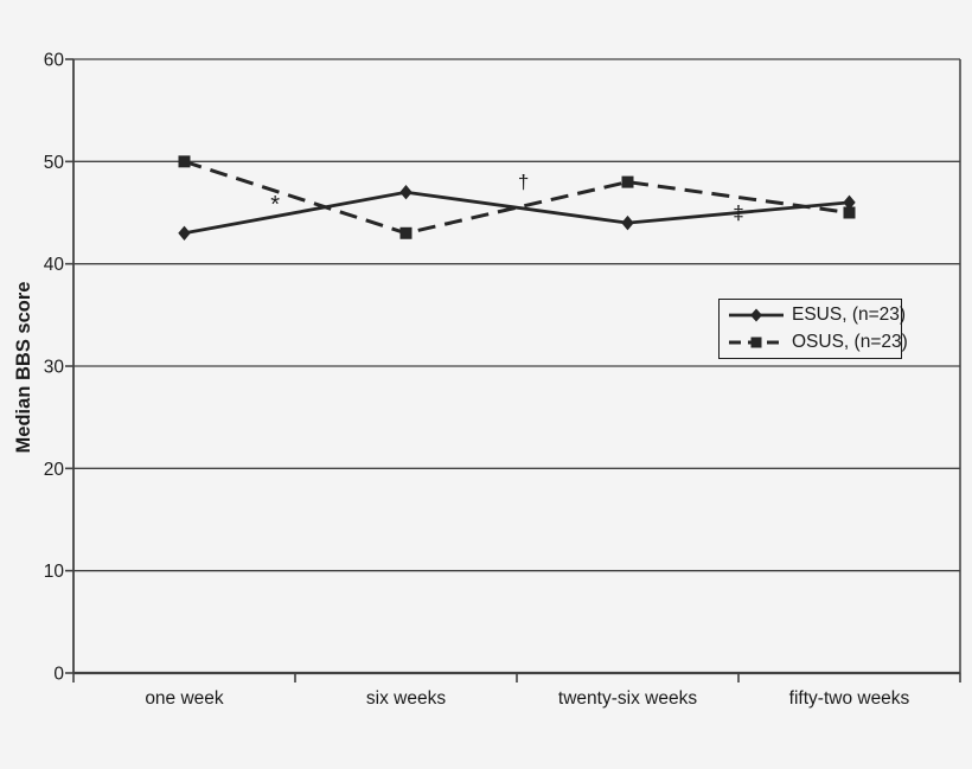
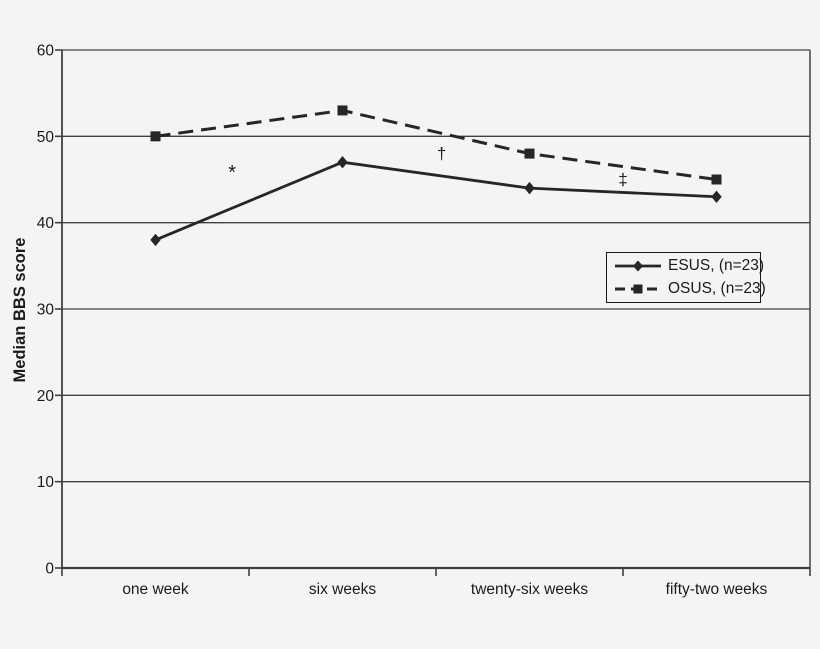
ESUS, (n=23)/one week: 43 -> 38
OSUS, (n=23)/six weeks: 43 -> 53
ESUS, (n=23)/fifty-two weeks: 46 -> 43
